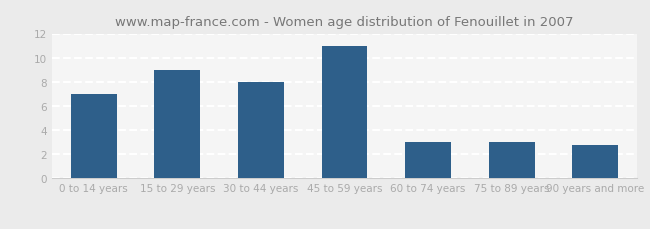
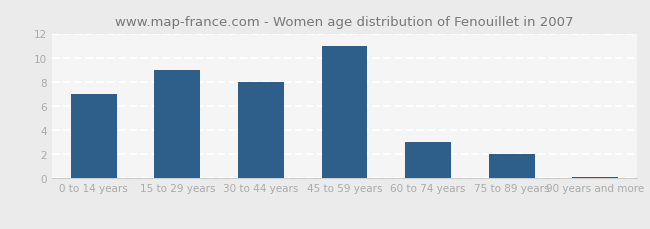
75 to 89 years: 3.0 -> 2.0
90 years and more: 2.8 -> 0.1
